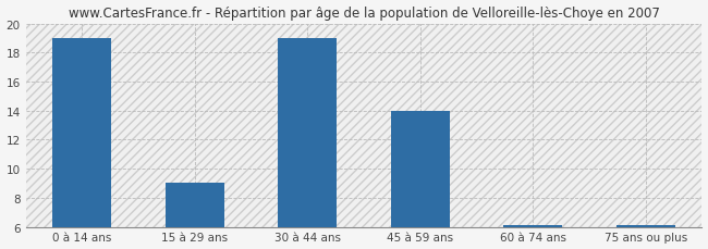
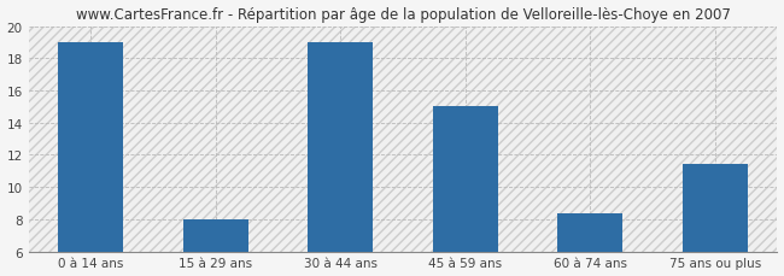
15 à 29 ans: 9.0 -> 8.0
45 à 59 ans: 14.0 -> 15.0
60 à 74 ans: 6.2 -> 8.4
75 ans ou plus: 6.2 -> 11.4
